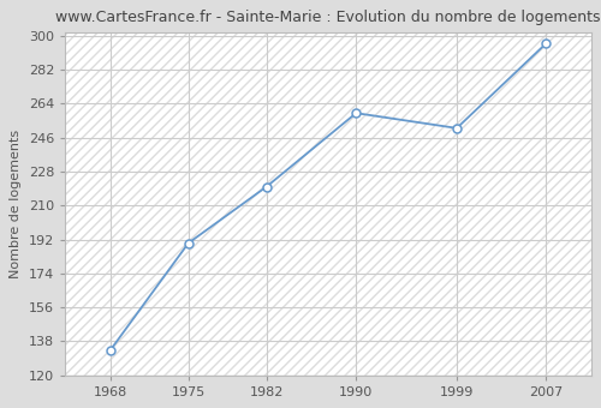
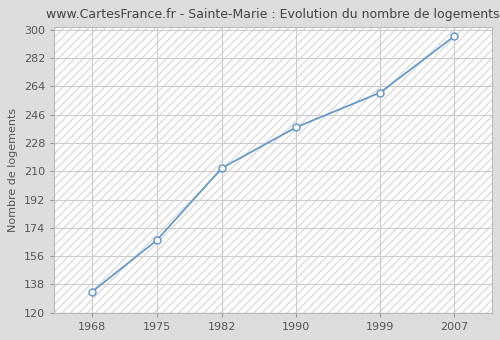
1975: 190 -> 166
1982: 220 -> 212
1990: 259 -> 238
1999: 251 -> 260
